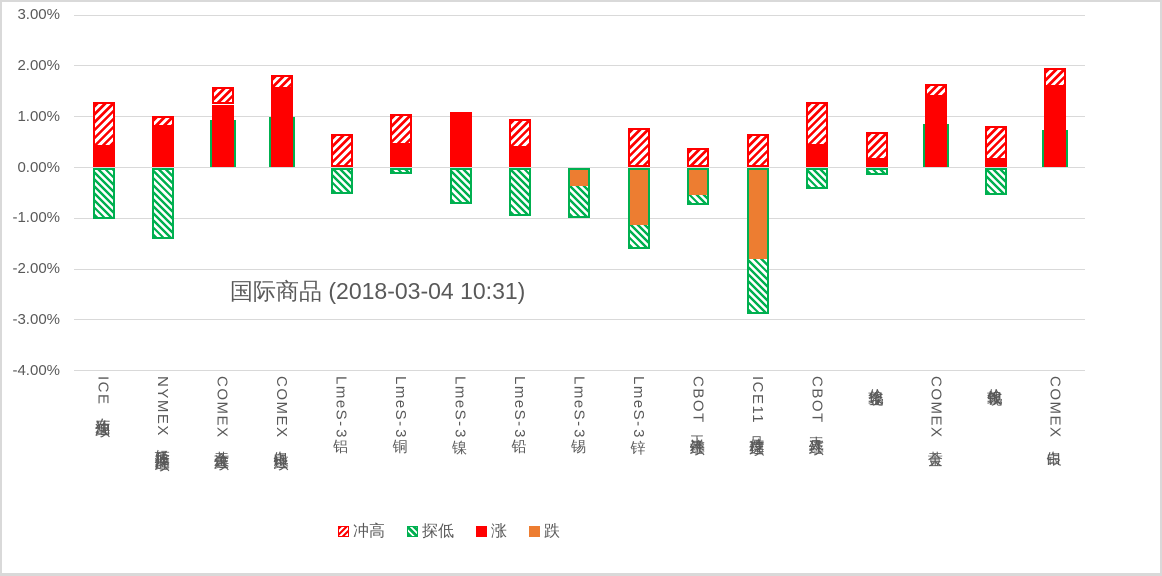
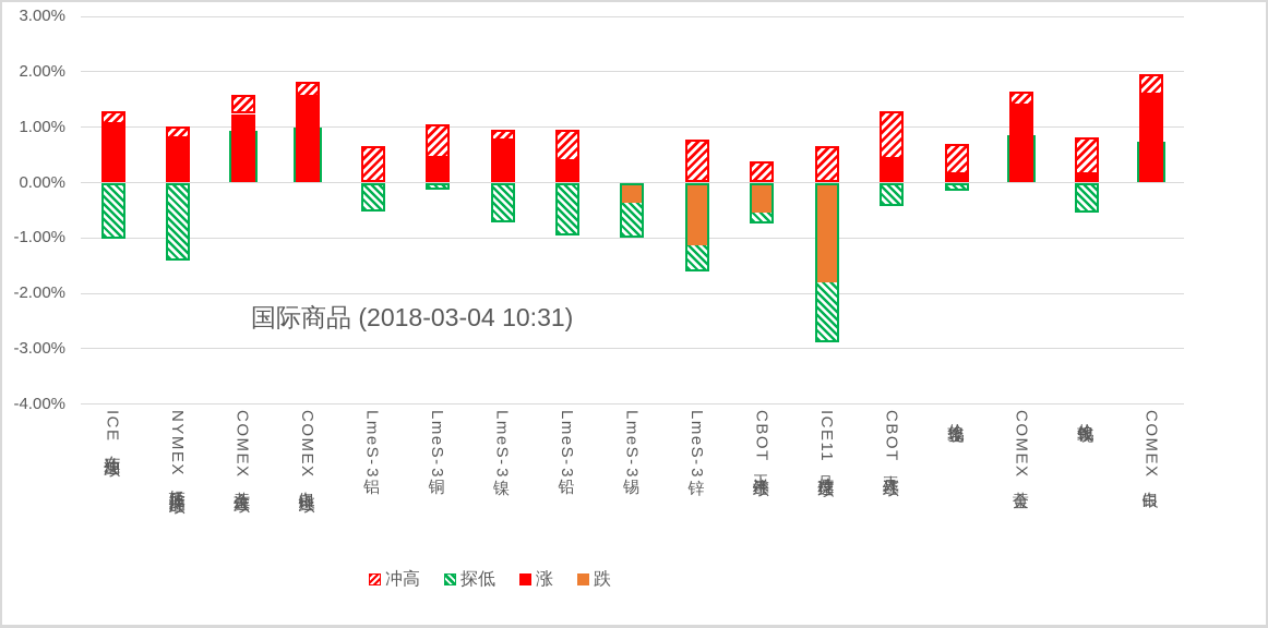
涨/ICE布油连续: 0.4% -> 1.1%
涨/LmeS-镍3: 1.1% -> 0.8%
